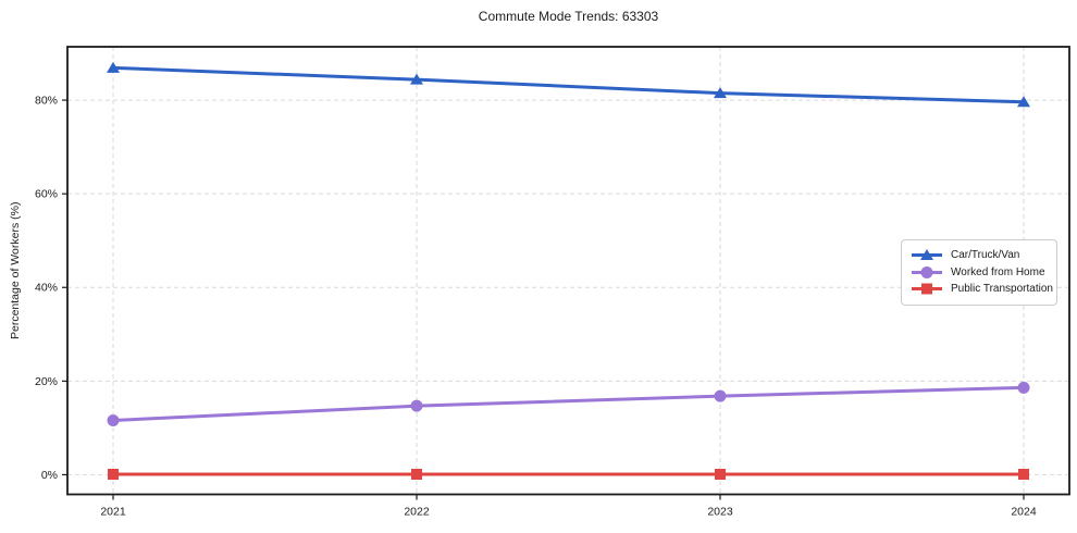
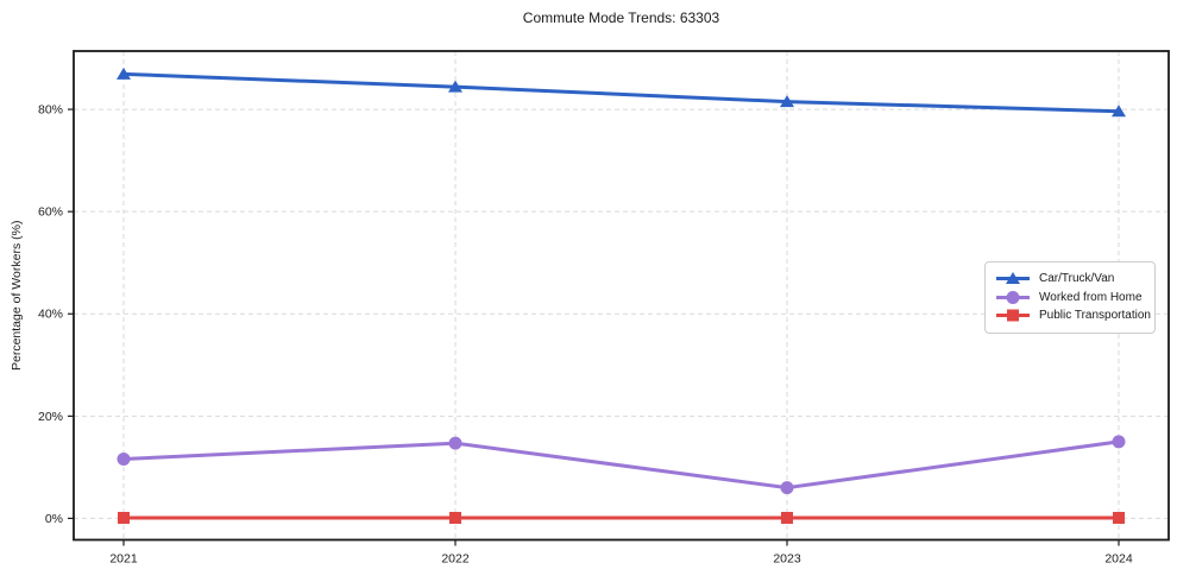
Worked from Home/2023: 17% -> 6%
Worked from Home/2024: 19% -> 15%
